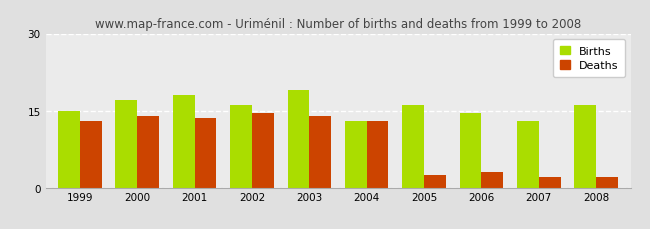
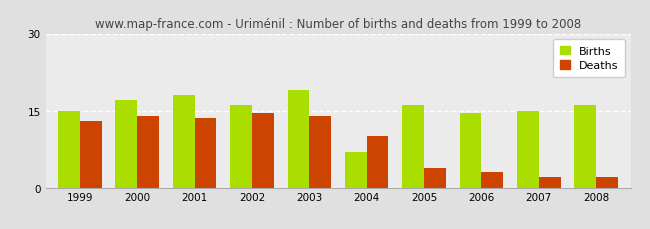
Births/2004: 13.0 -> 7.0
Deaths/2004: 13.0 -> 10.0
Deaths/2005: 2.5 -> 3.8
Births/2007: 13.0 -> 15.0
